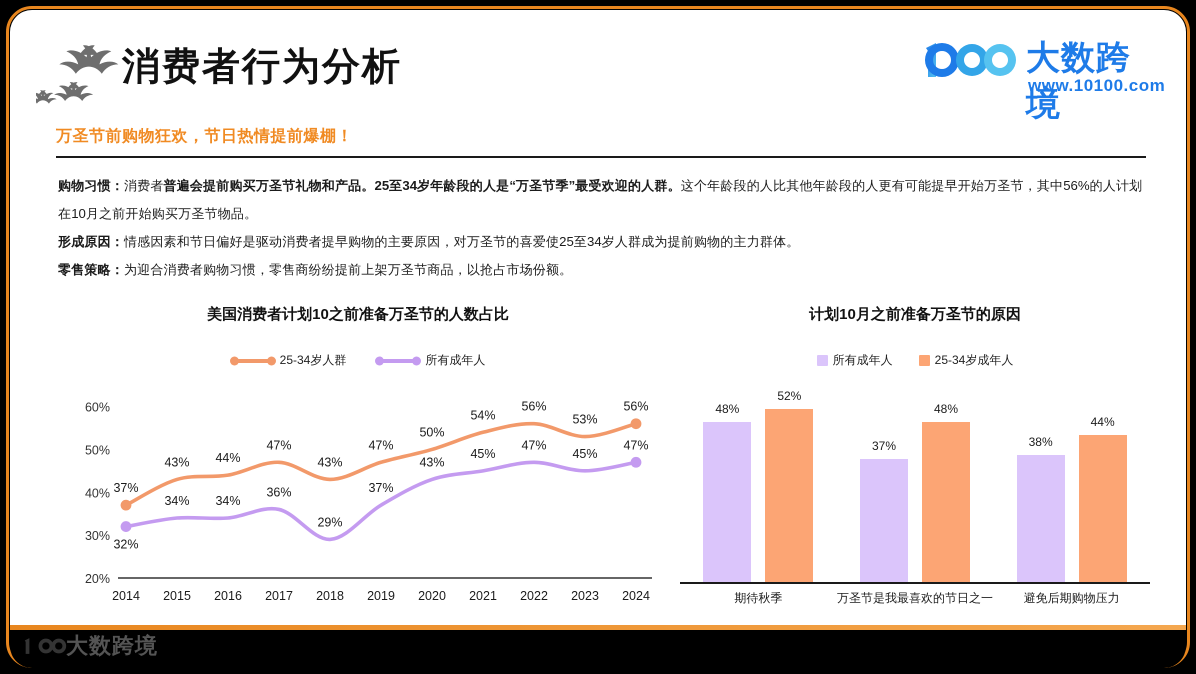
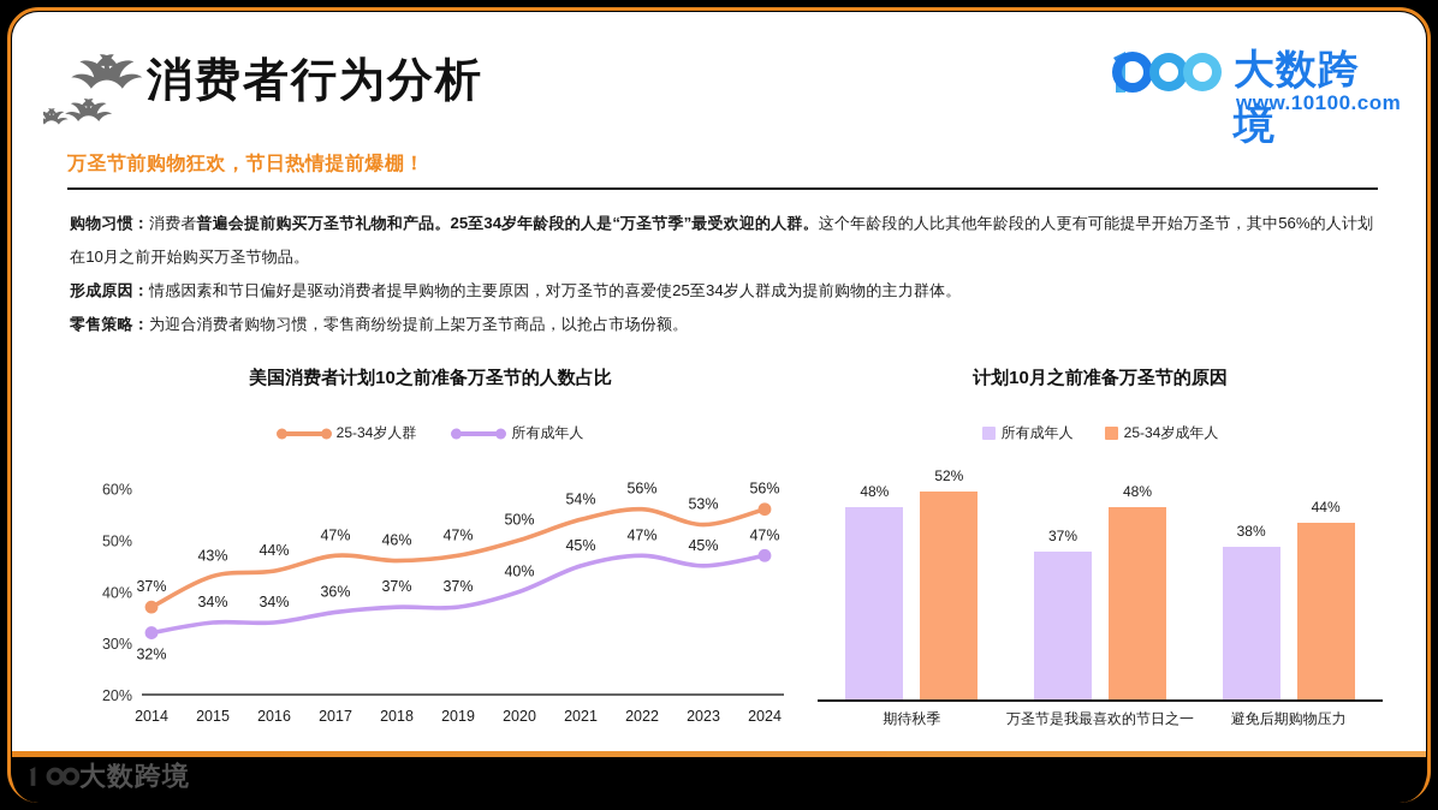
美国消费者计划10之前准备万圣节的人数占比/25-34岁人群/2018: 43% -> 46%
美国消费者计划10之前准备万圣节的人数占比/所有成年人/2018: 29% -> 37%
美国消费者计划10之前准备万圣节的人数占比/所有成年人/2020: 43% -> 40%
